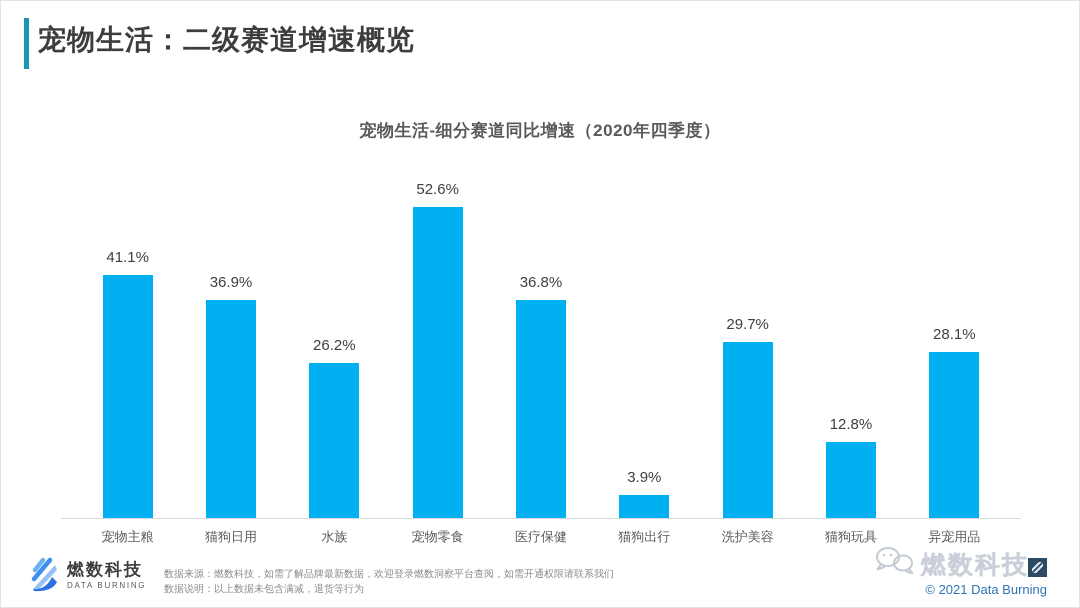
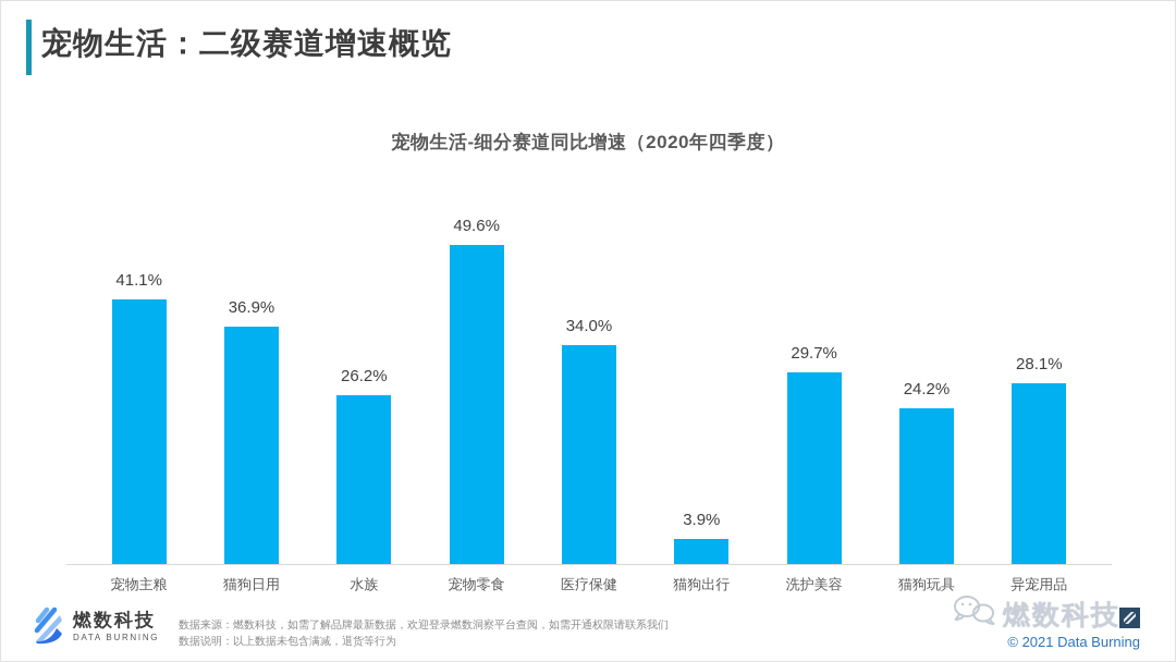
宠物零食: 52.6% -> 49.6%
医疗保健: 36.8% -> 34.0%
猫狗玩具: 12.8% -> 24.2%
